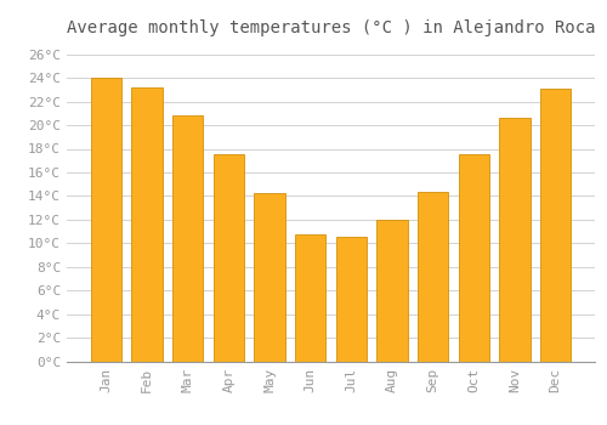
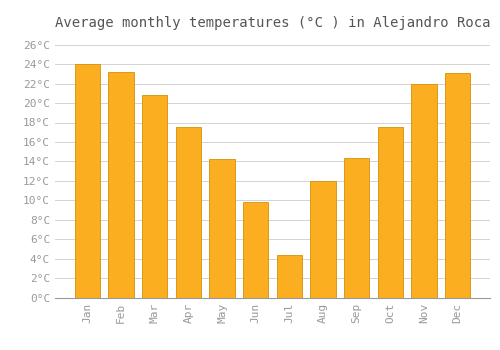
Jun: 10.7°C -> 9.8°C
Jul: 10.5°C -> 4.4°C
Nov: 20.6°C -> 22.0°C
